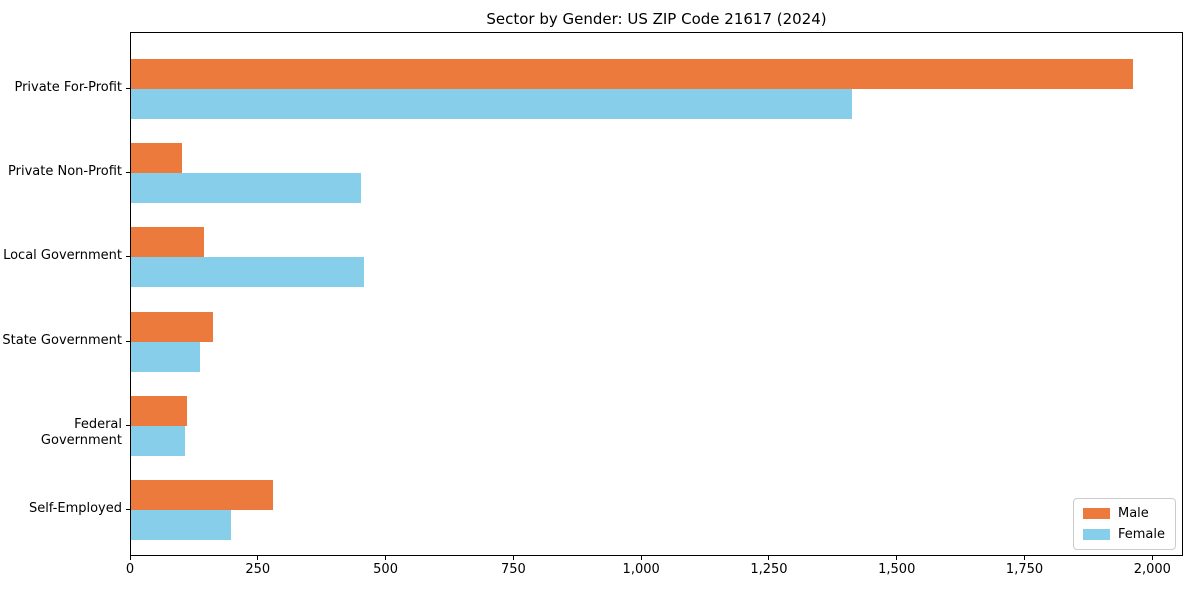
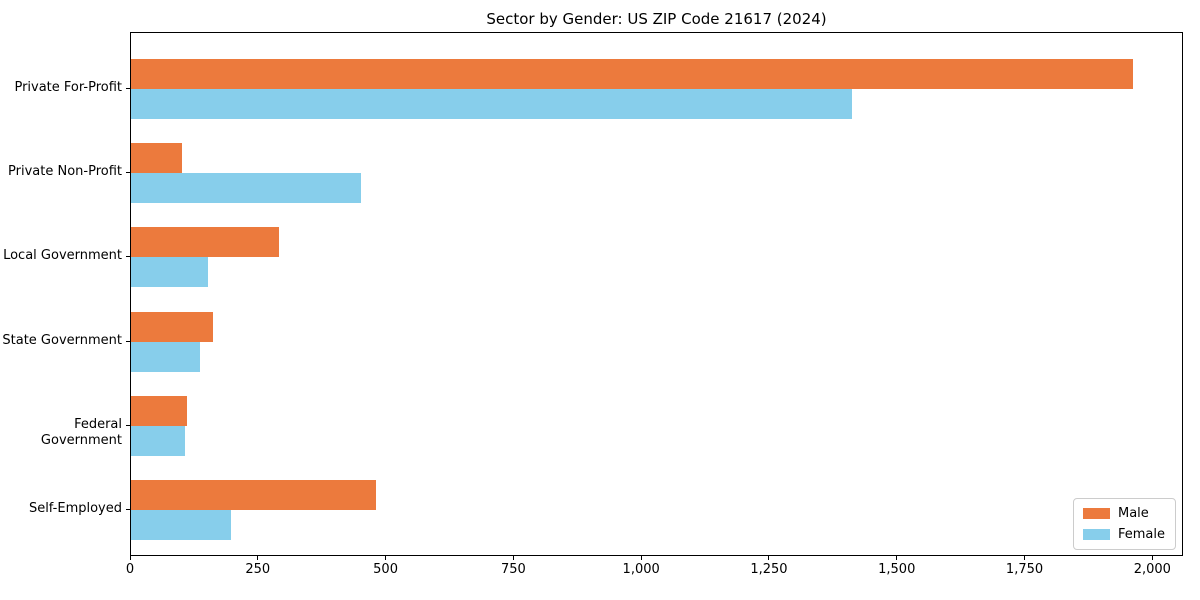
Male/Local Government: 140 -> 290
Female/Local Government: 460 -> 150
Male/Self-Employed: 280 -> 480
